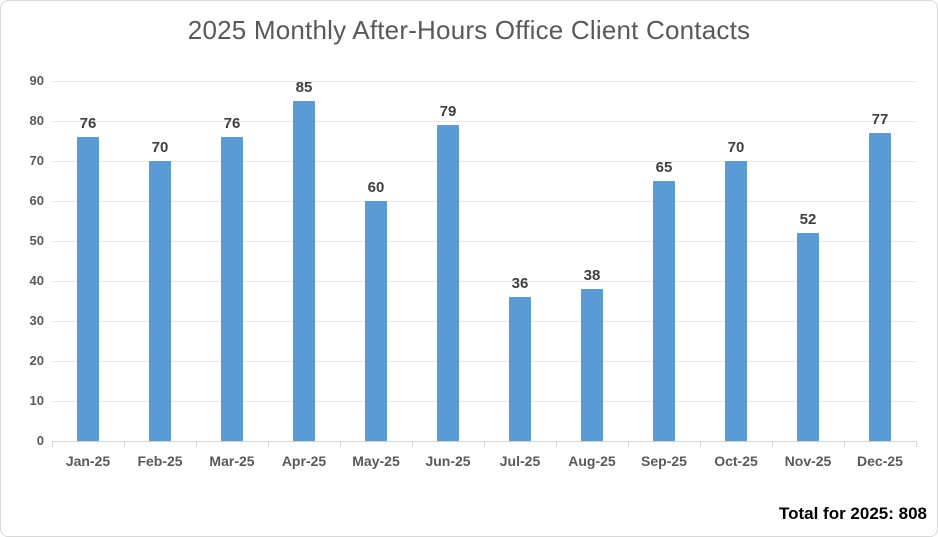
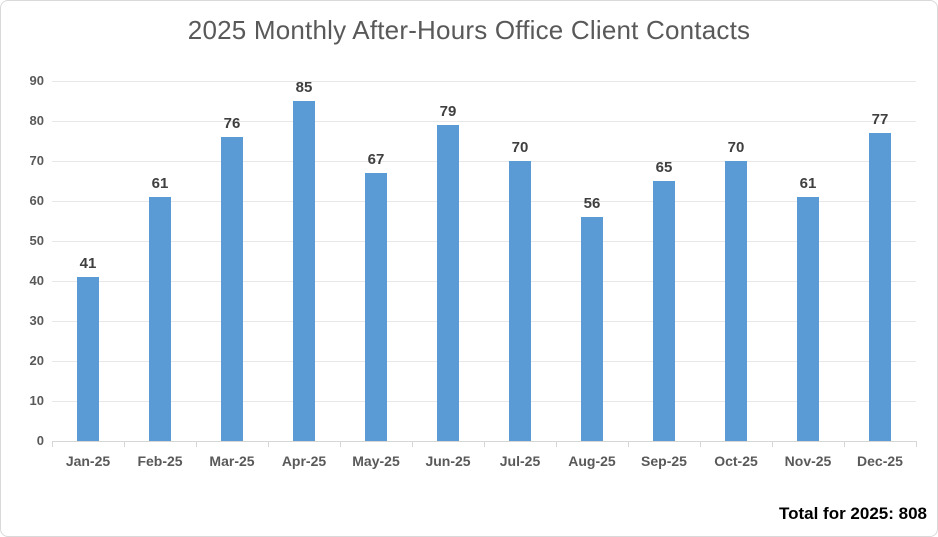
Jan-25: 76 -> 41
Feb-25: 70 -> 61
May-25: 60 -> 67
Jul-25: 36 -> 70
Aug-25: 38 -> 56
Nov-25: 52 -> 61
